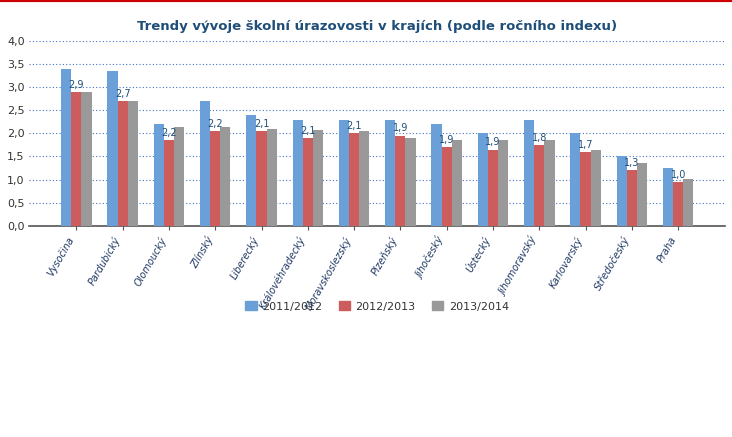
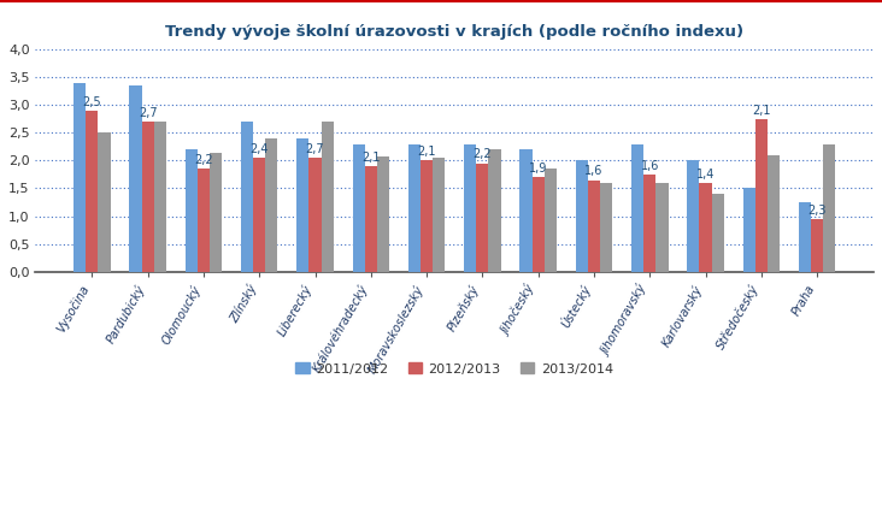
2013/2014/Vysočina: 2,9 -> 2,5
2013/2014/Zlínský: 2,2 -> 2,4
2013/2014/Liberecký: 2,1 -> 2,7
2013/2014/Plzeňský: 1,9 -> 2,2
2013/2014/Ústecký: 1,8 -> 1,6
2013/2014/Jihomoravský: 1,8 -> 1,6
2013/2014/Karlovarský: 1,7 -> 1,4
2012/2013/Středočeský: 1,20 -> 2,75
2013/2014/Středočeský: 1,3 -> 2,1
2013/2014/Praha: 1,0 -> 2,3
